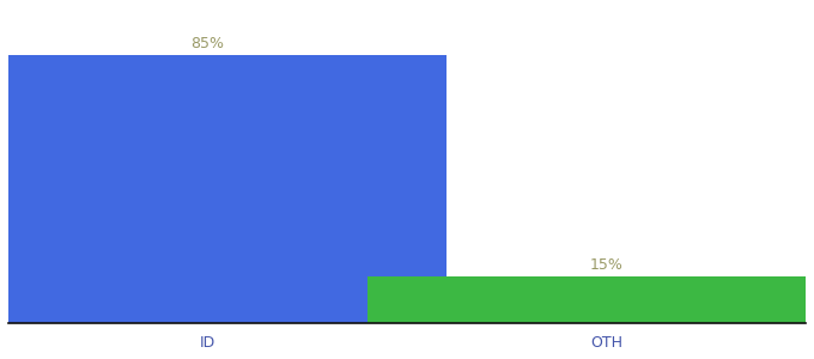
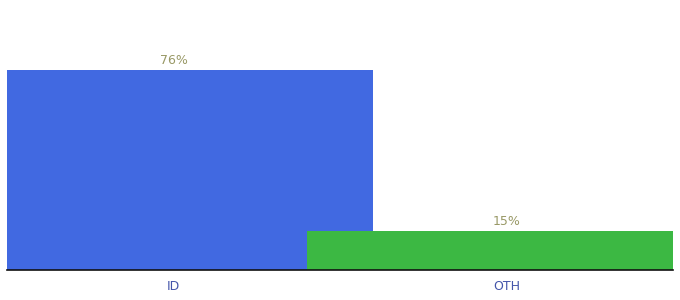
ID: 85% -> 76%
